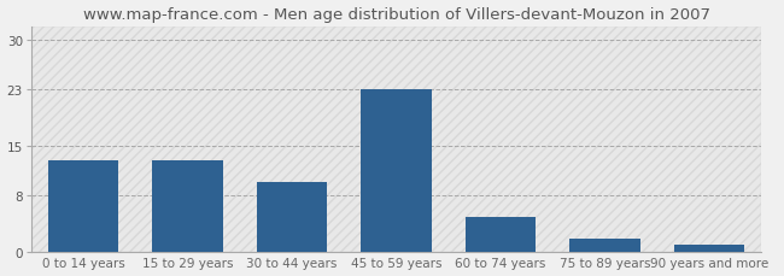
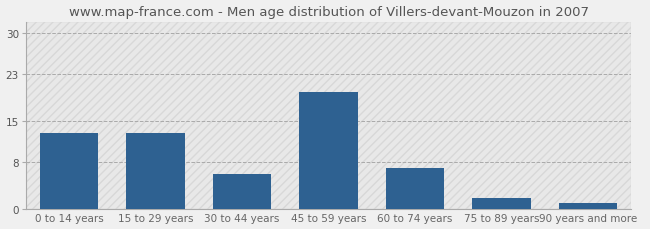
30 to 44 years: 10 -> 6
45 to 59 years: 23 -> 20
60 to 74 years: 5 -> 7
